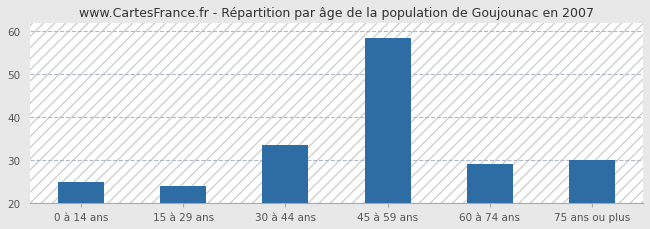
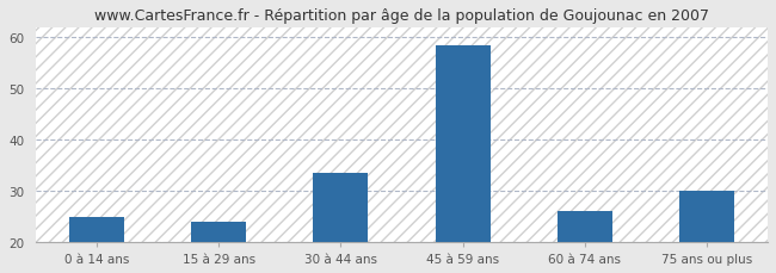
60 à 74 ans: 29.0 -> 26.0
